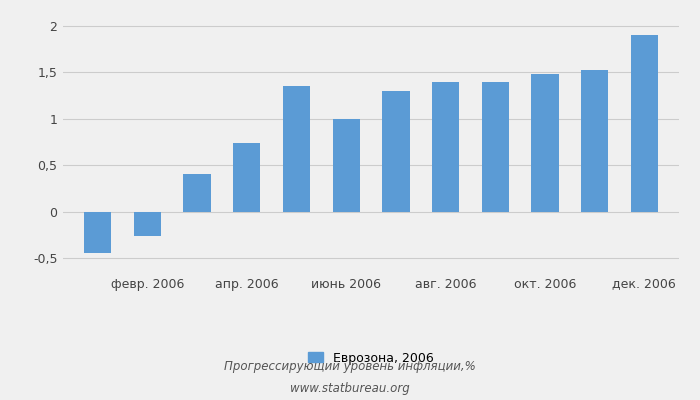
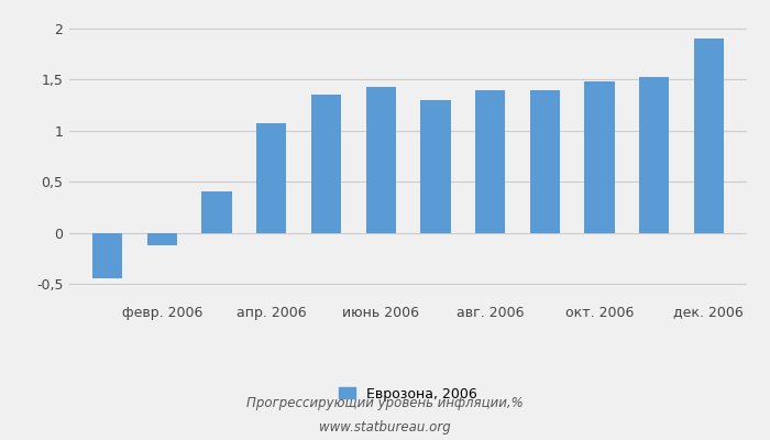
февр. 2006: -0,26 -> -0,12
апр. 2006: 0,74 -> 1,07
июнь 2006: 1,00 -> 1,43
